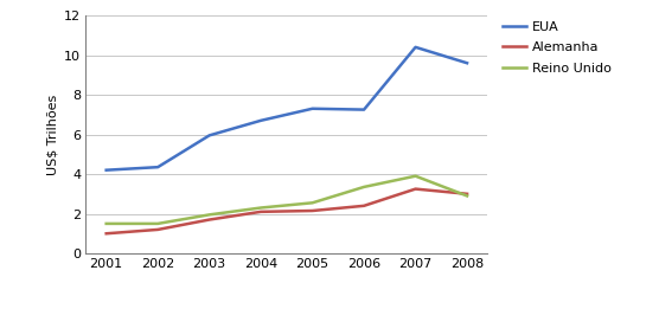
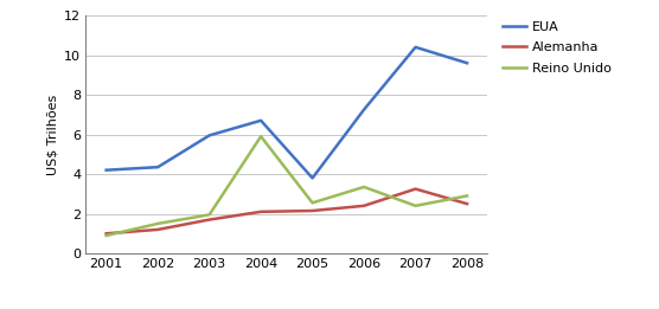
Reino Unido/2001: 1.5 -> 0.9
Reino Unido/2004: 2.3 -> 5.9
EUA/2005: 7.3 -> 3.8
Reino Unido/2007: 3.9 -> 2.4
Alemanha/2008: 3.0 -> 2.5
